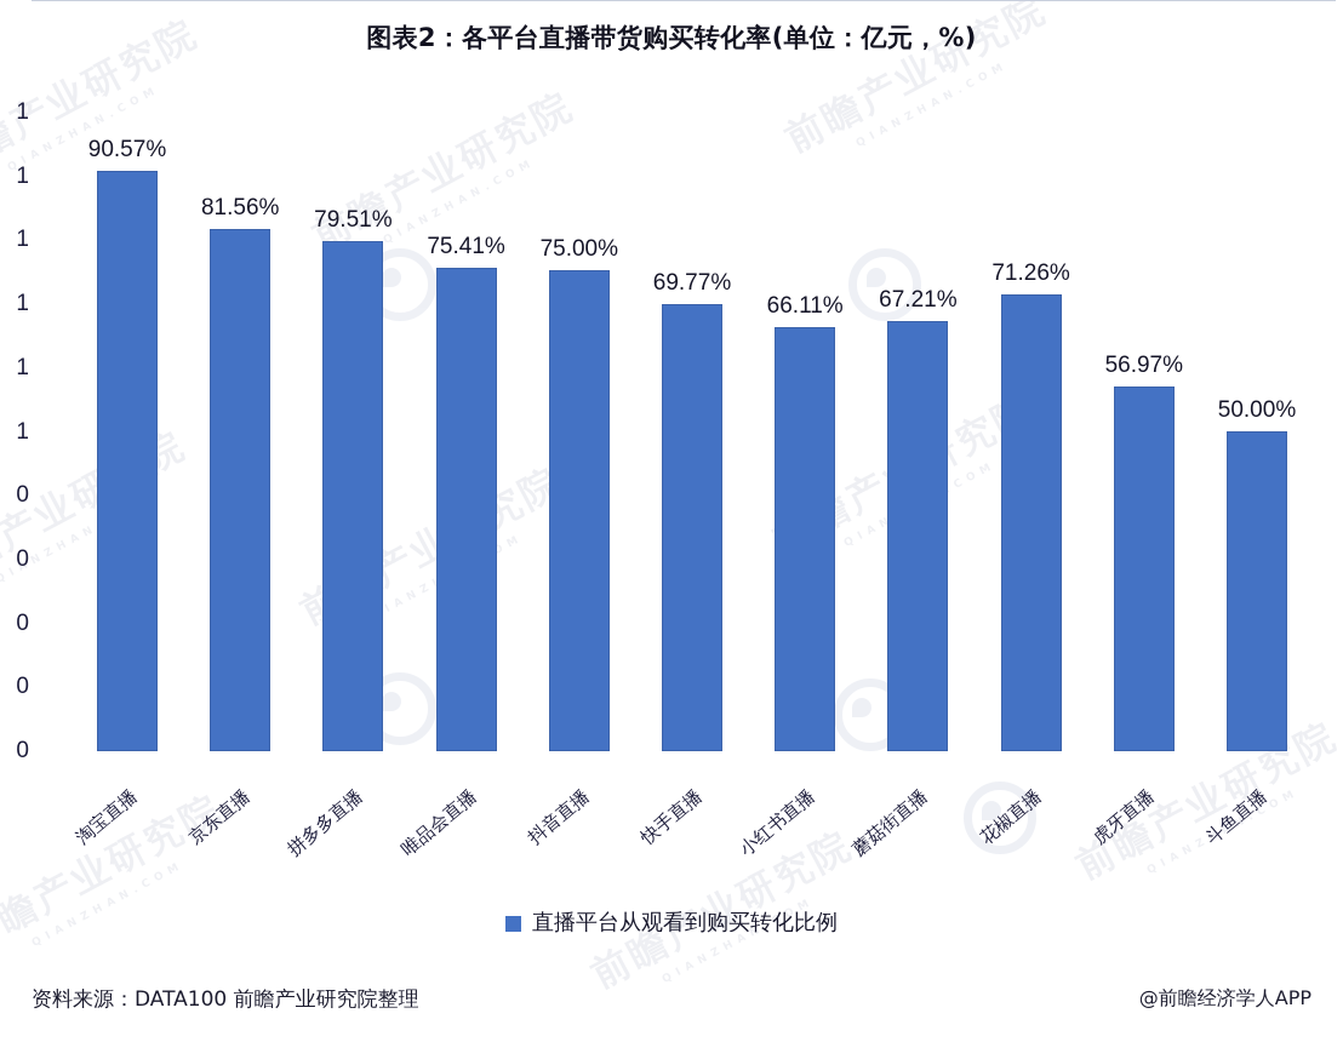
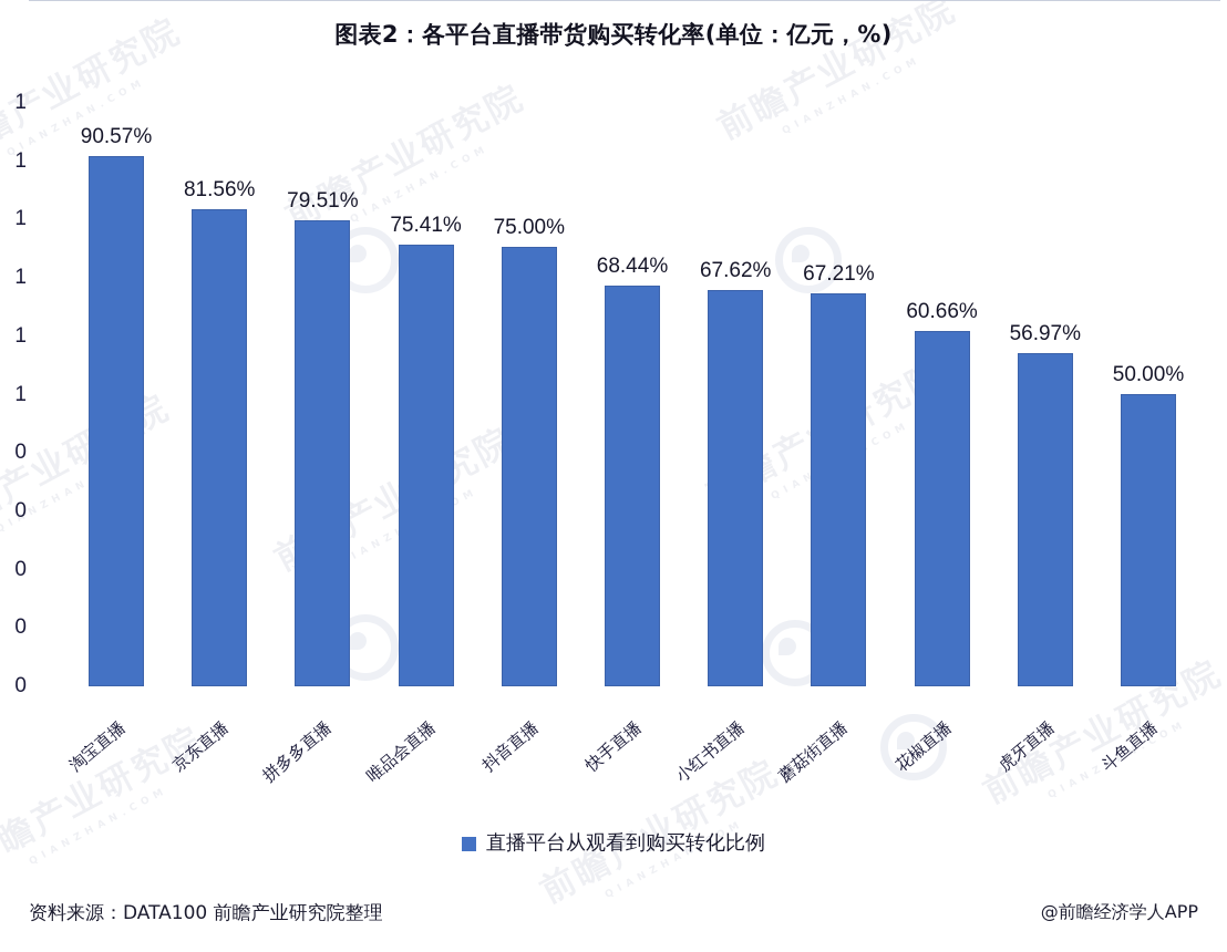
快手直播: 69.77% -> 68.44%
小红书直播: 66.11% -> 67.62%
花椒直播: 71.26% -> 60.66%
